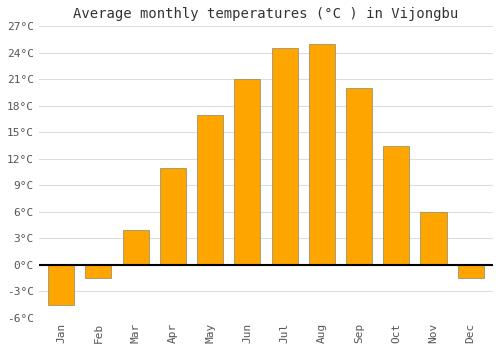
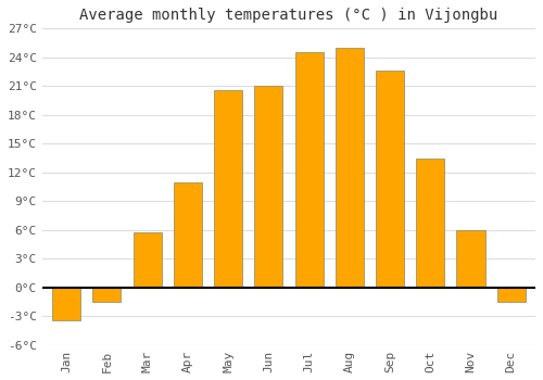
Jan: -4.5°C -> -3.4°C
Mar: 4.0°C -> 5.8°C
May: 17.0°C -> 20.6°C
Sep: 20.0°C -> 22.6°C
